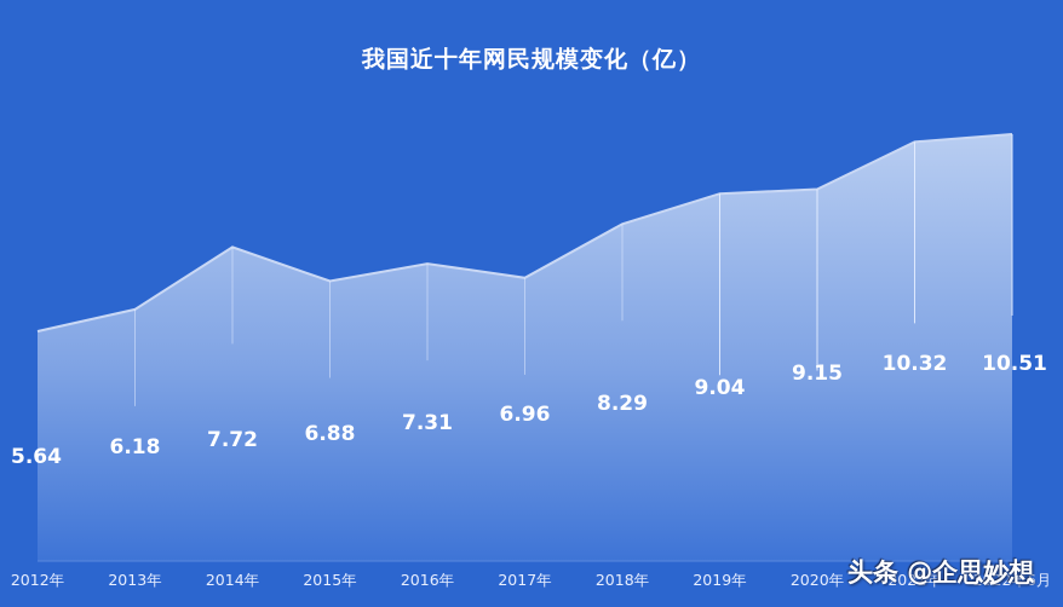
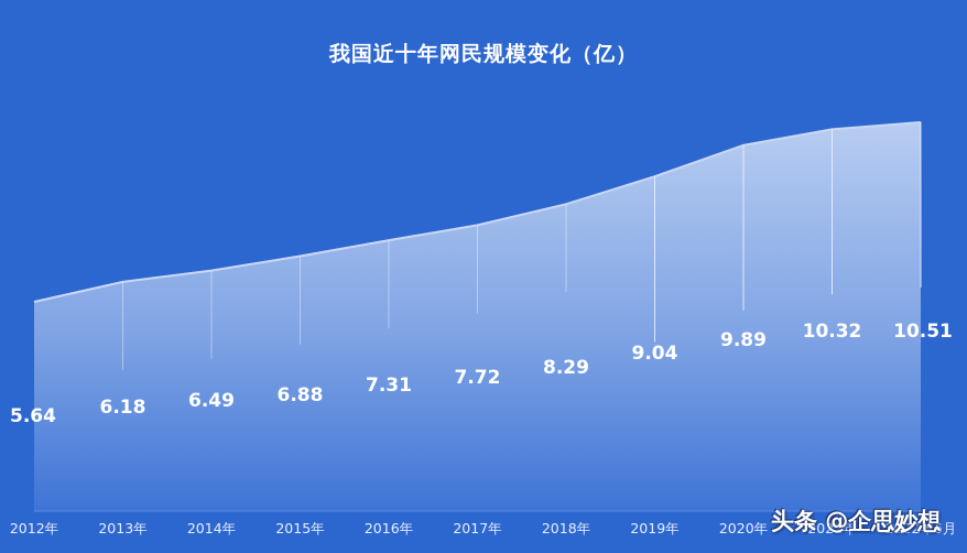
2014年: 7.72 -> 6.49
2017年: 6.96 -> 7.72
2020年: 9.15 -> 9.89
